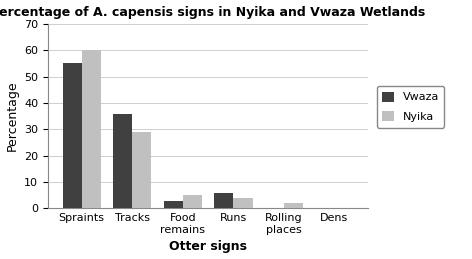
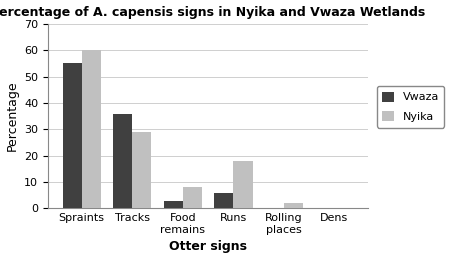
Nyika/Food remains: 5 -> 8
Nyika/Runs: 4 -> 18
